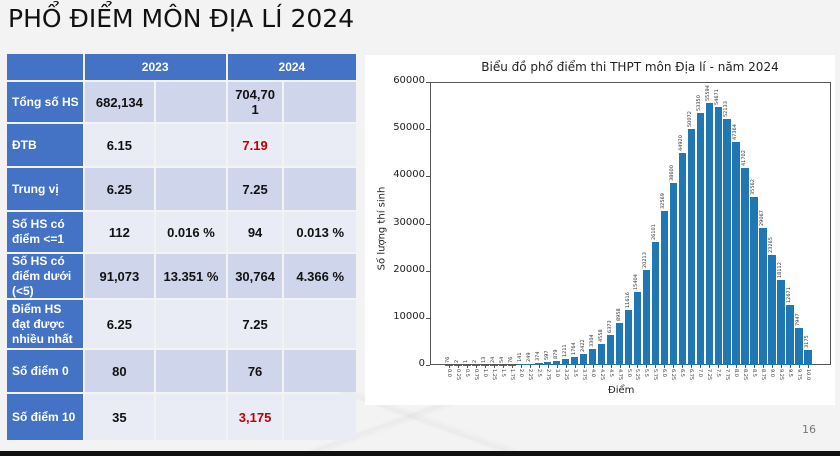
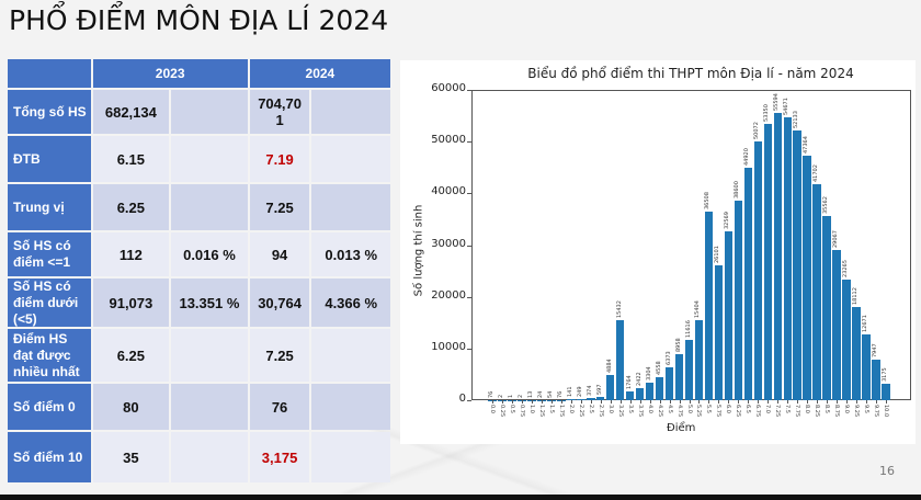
3.0: 879 -> 4884
3.25: 1211 -> 15432
5.5: 20213 -> 36508
